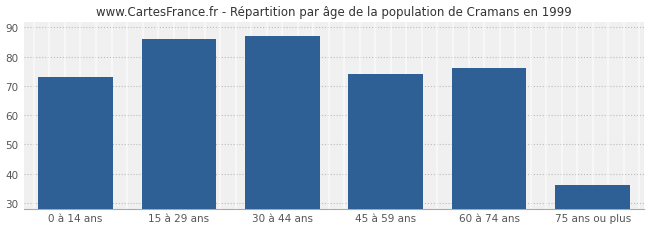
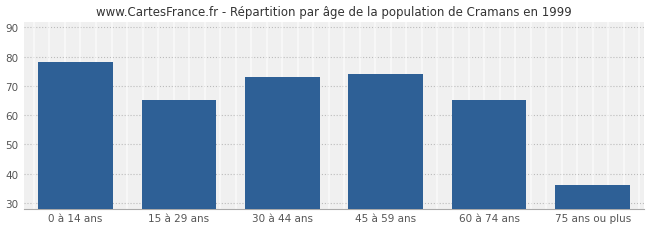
0 à 14 ans: 73 -> 78
15 à 29 ans: 86 -> 65
30 à 44 ans: 87 -> 73
60 à 74 ans: 76 -> 65
